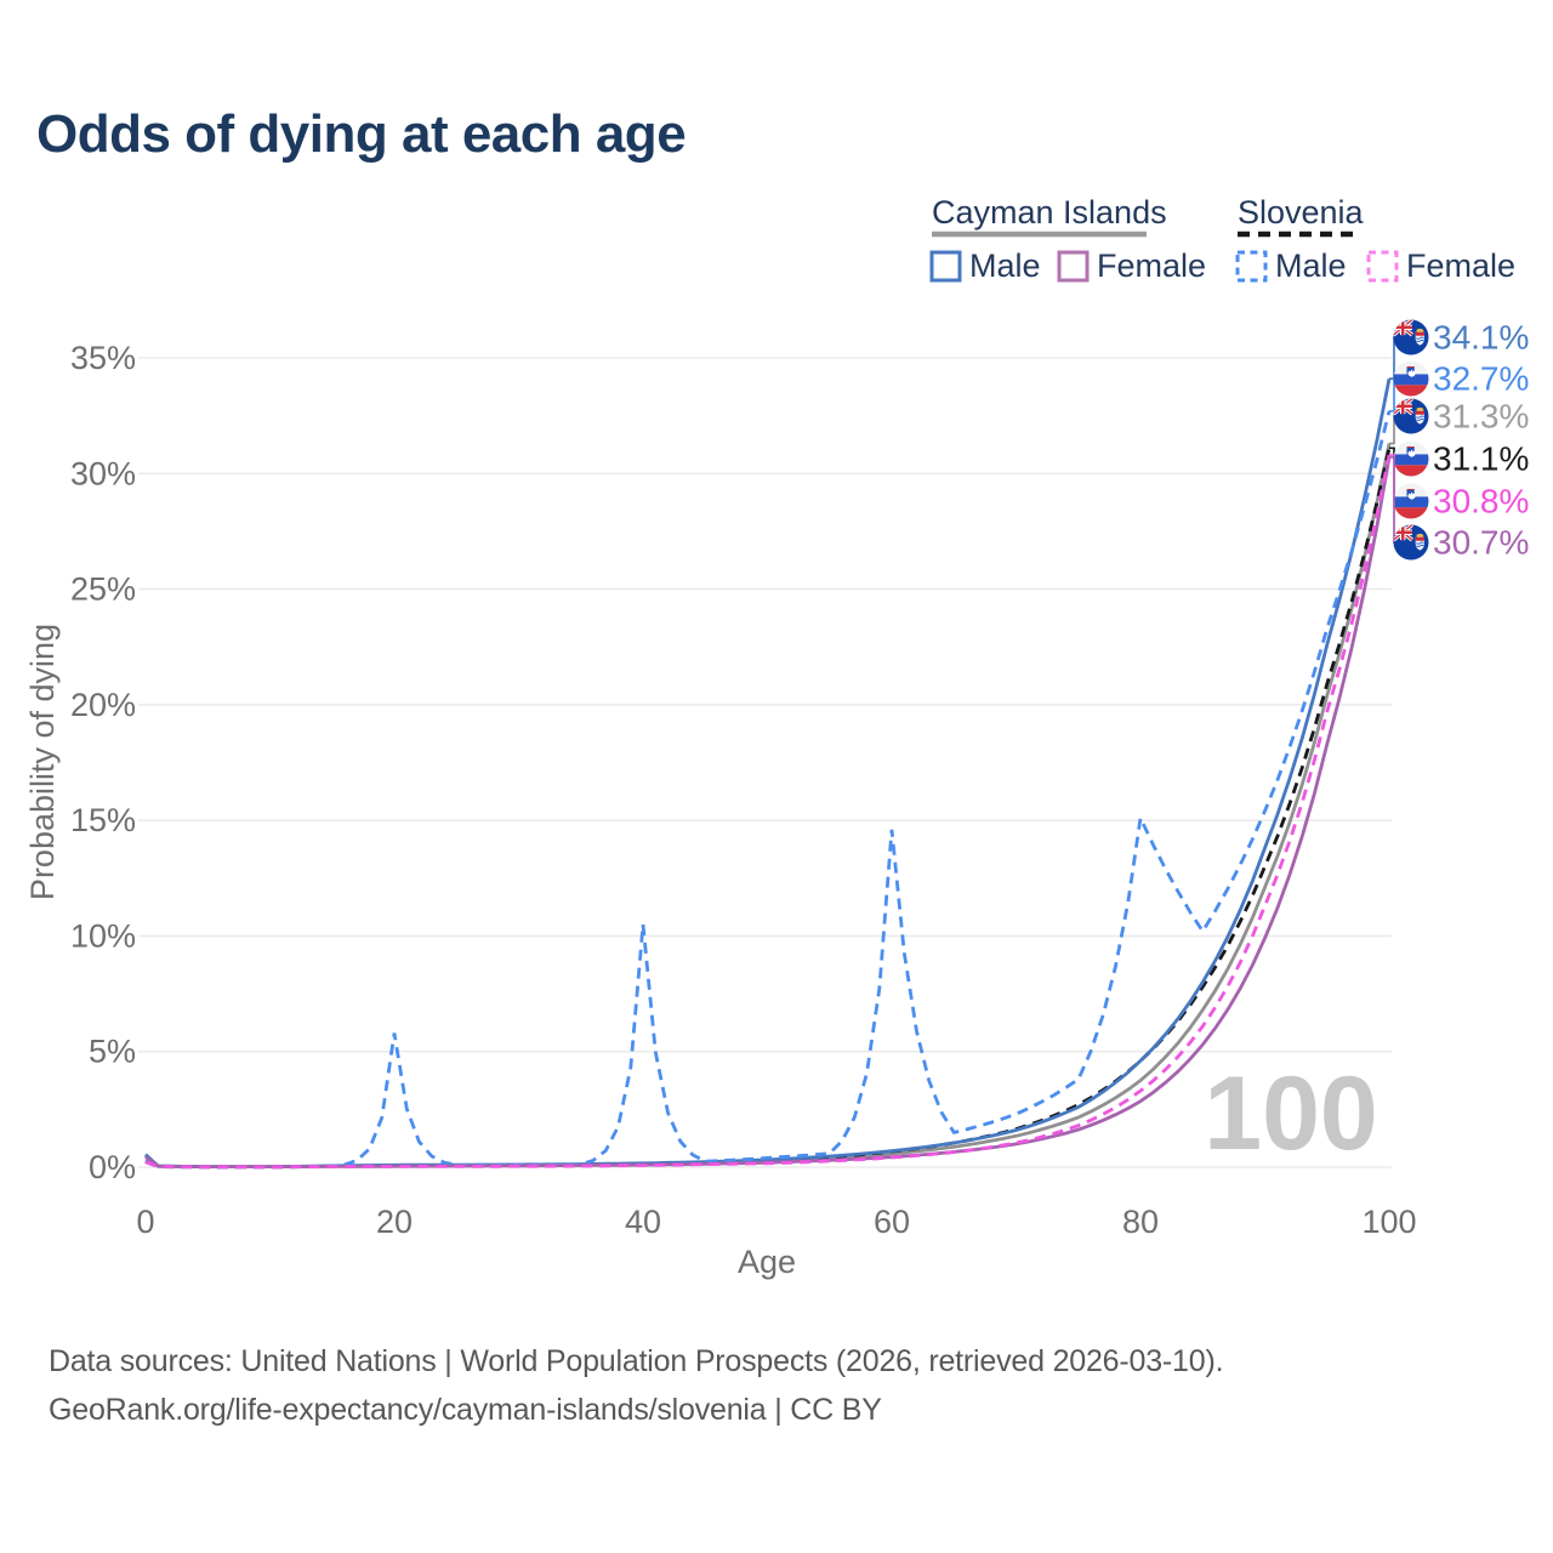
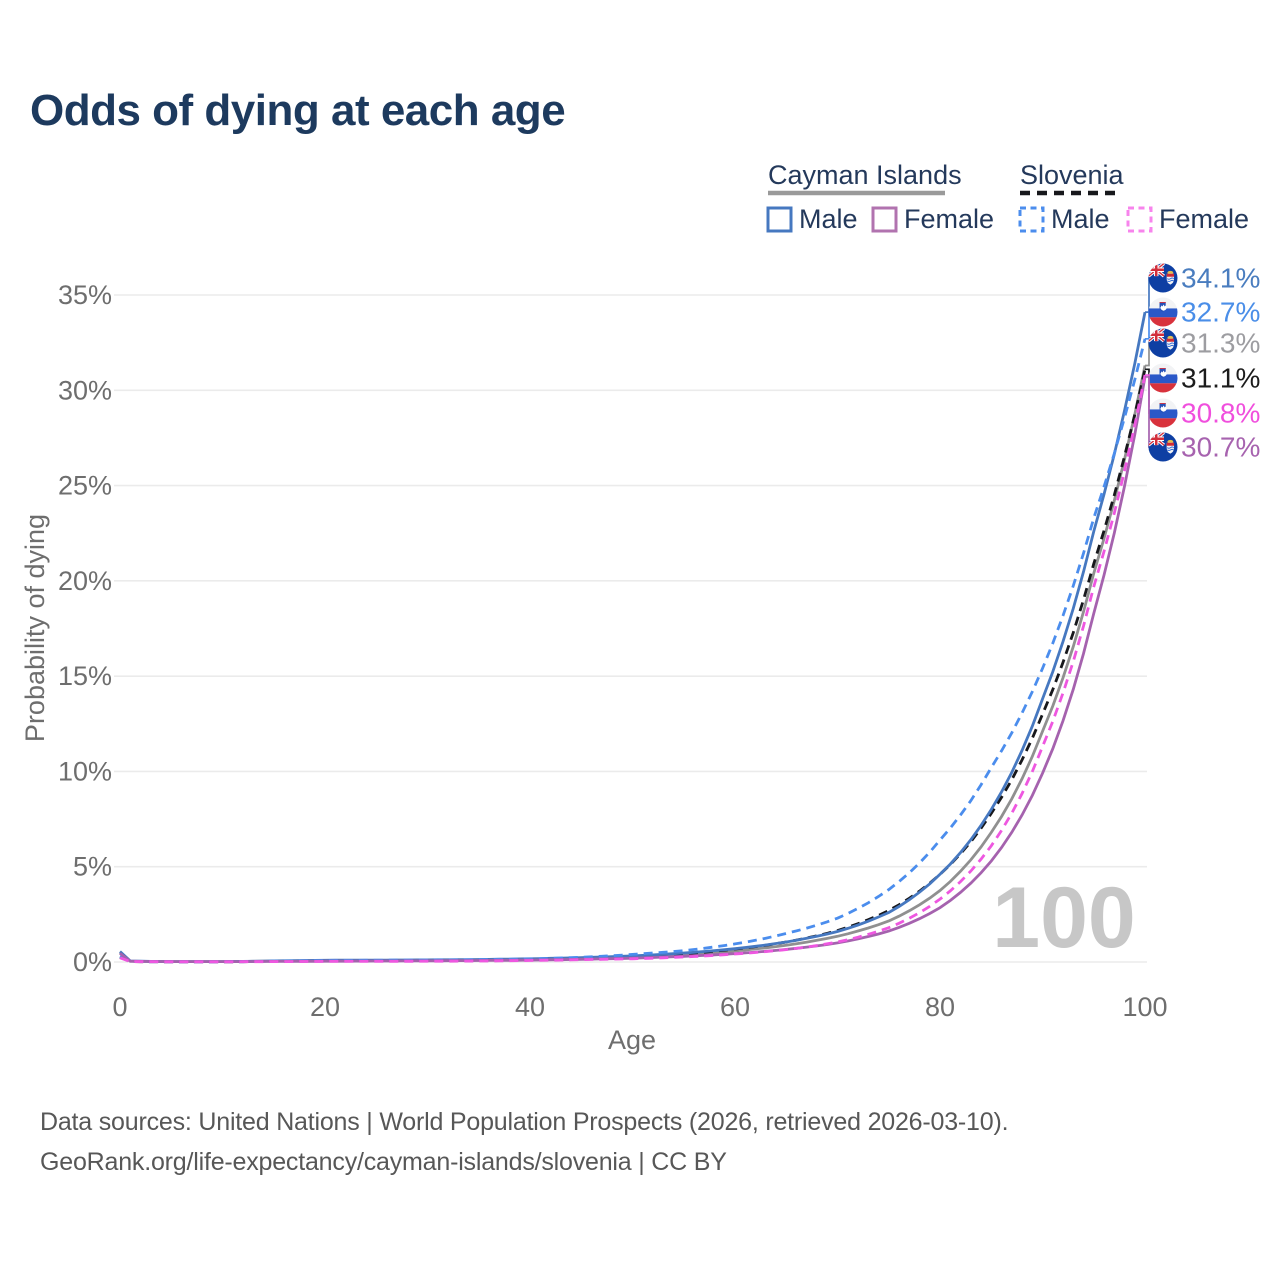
Slovenia Male/20: 5.8% -> 0.1%
Slovenia Male/40: 10.5% -> 0.2%
Slovenia Male/60: 14.6% -> 0.9%
Slovenia Male/80: 15.1% -> 6.4%
